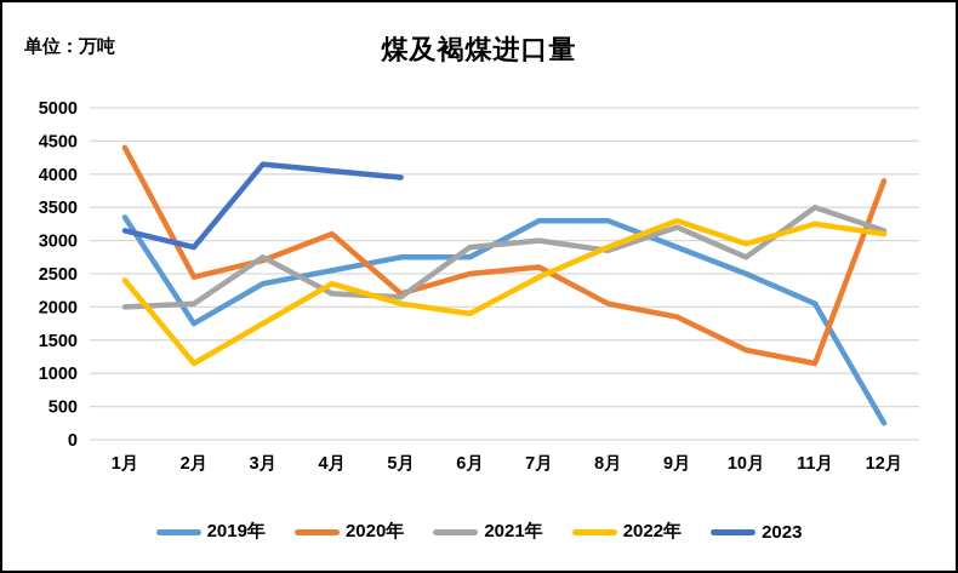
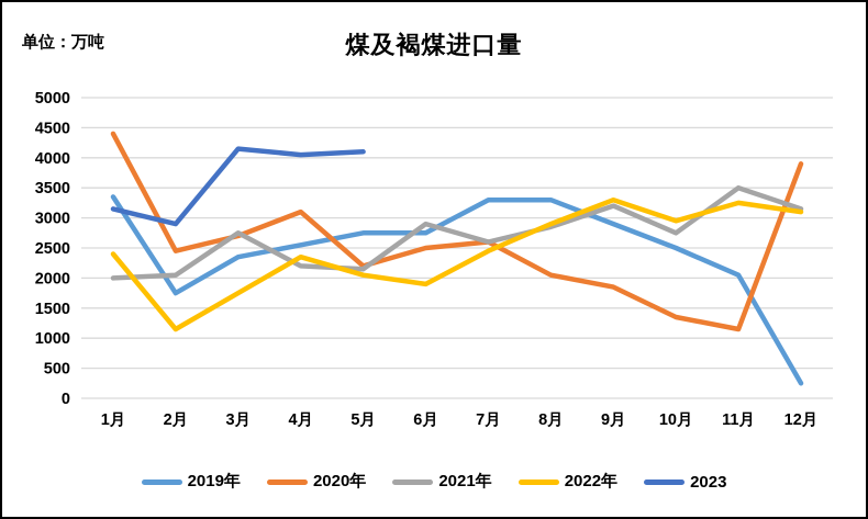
2023/5月: 4000 -> 4100
2021年/7月: 3000 -> 2600
